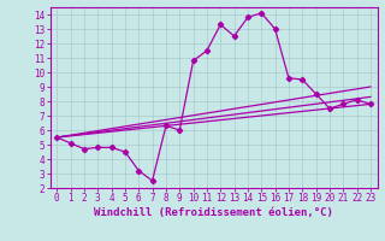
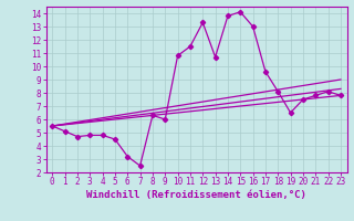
13: 12.5 -> 10.7
18: 9.5 -> 8.1
19: 8.5 -> 6.5
